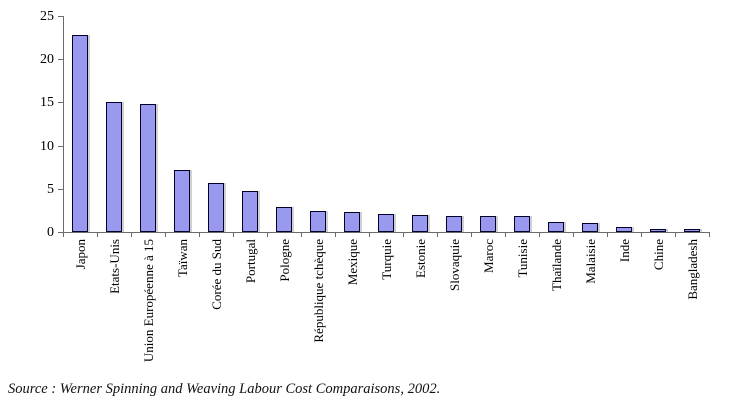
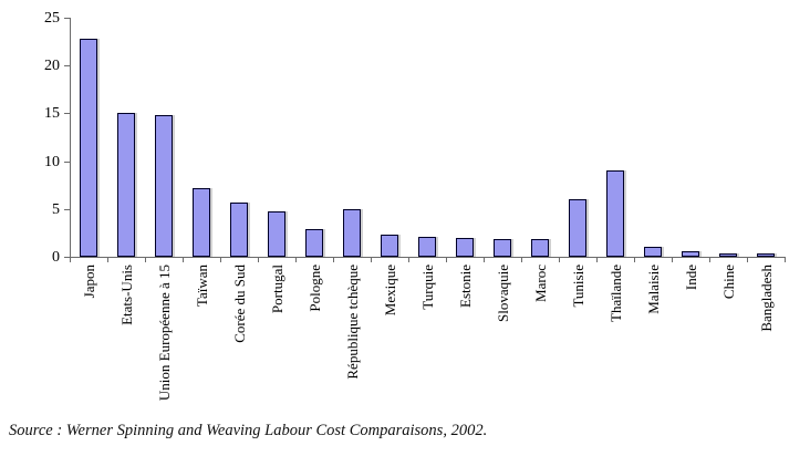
République tchèque: 2 -> 5
Tunisie: 2 -> 6
Thaïlande: 1 -> 9
